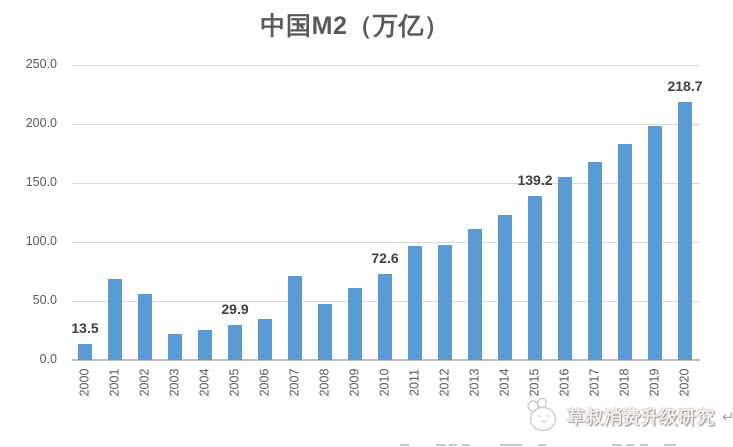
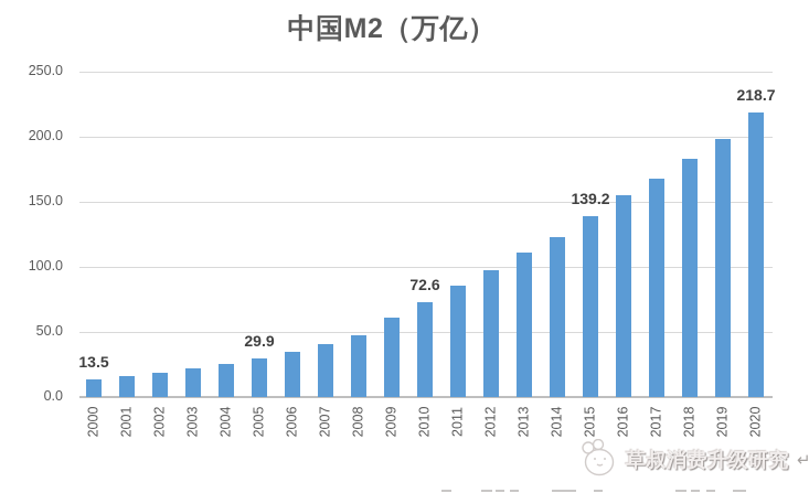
2001: 69 -> 16
2002: 56 -> 18
2007: 71 -> 40
2011: 97 -> 85
